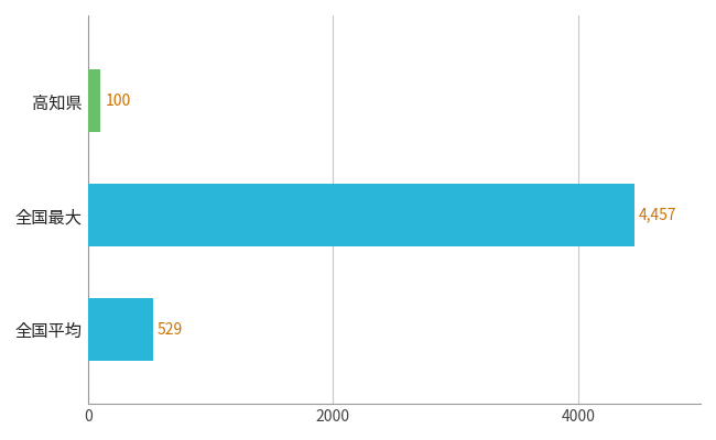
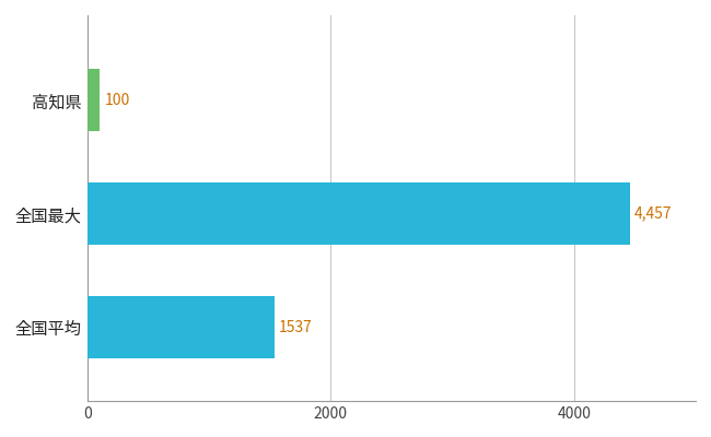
全国平均: 529 -> 1537
